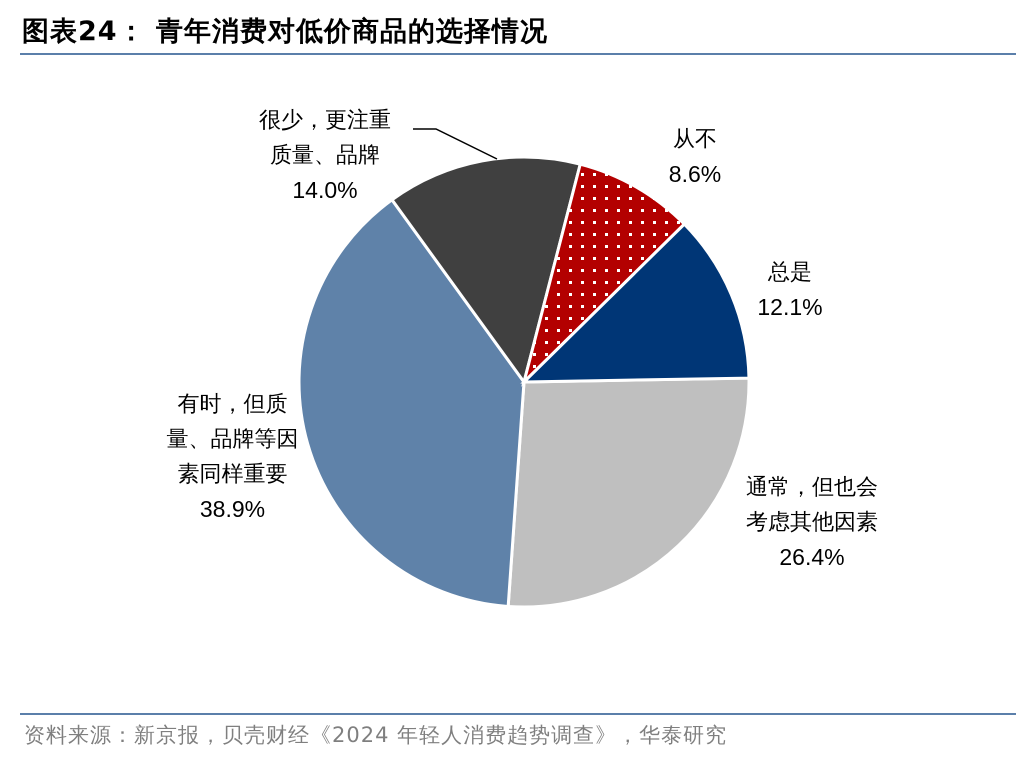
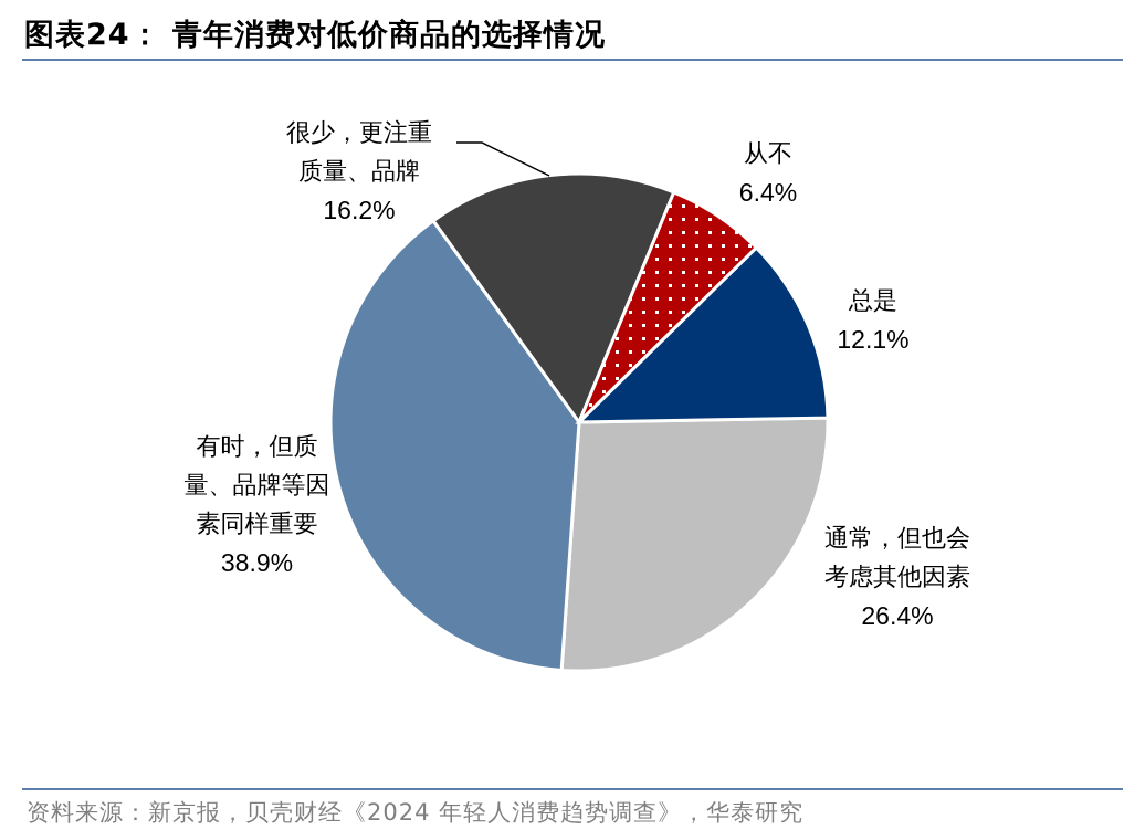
很少，更注重质量、品牌: 14.0% -> 16.2%
从不: 8.6% -> 6.4%
